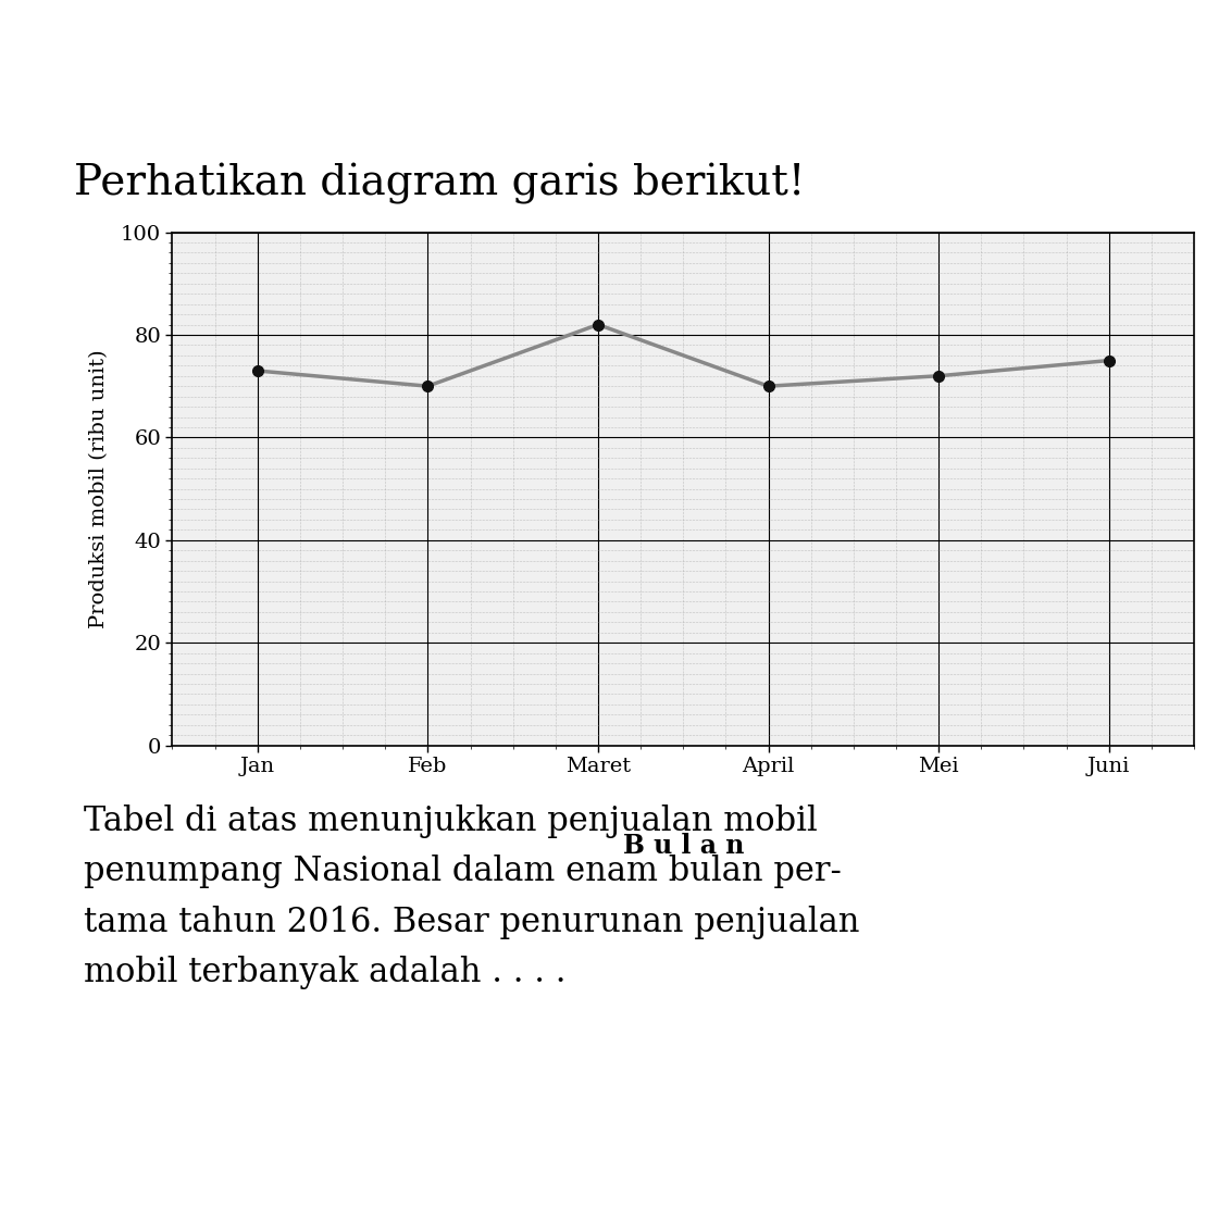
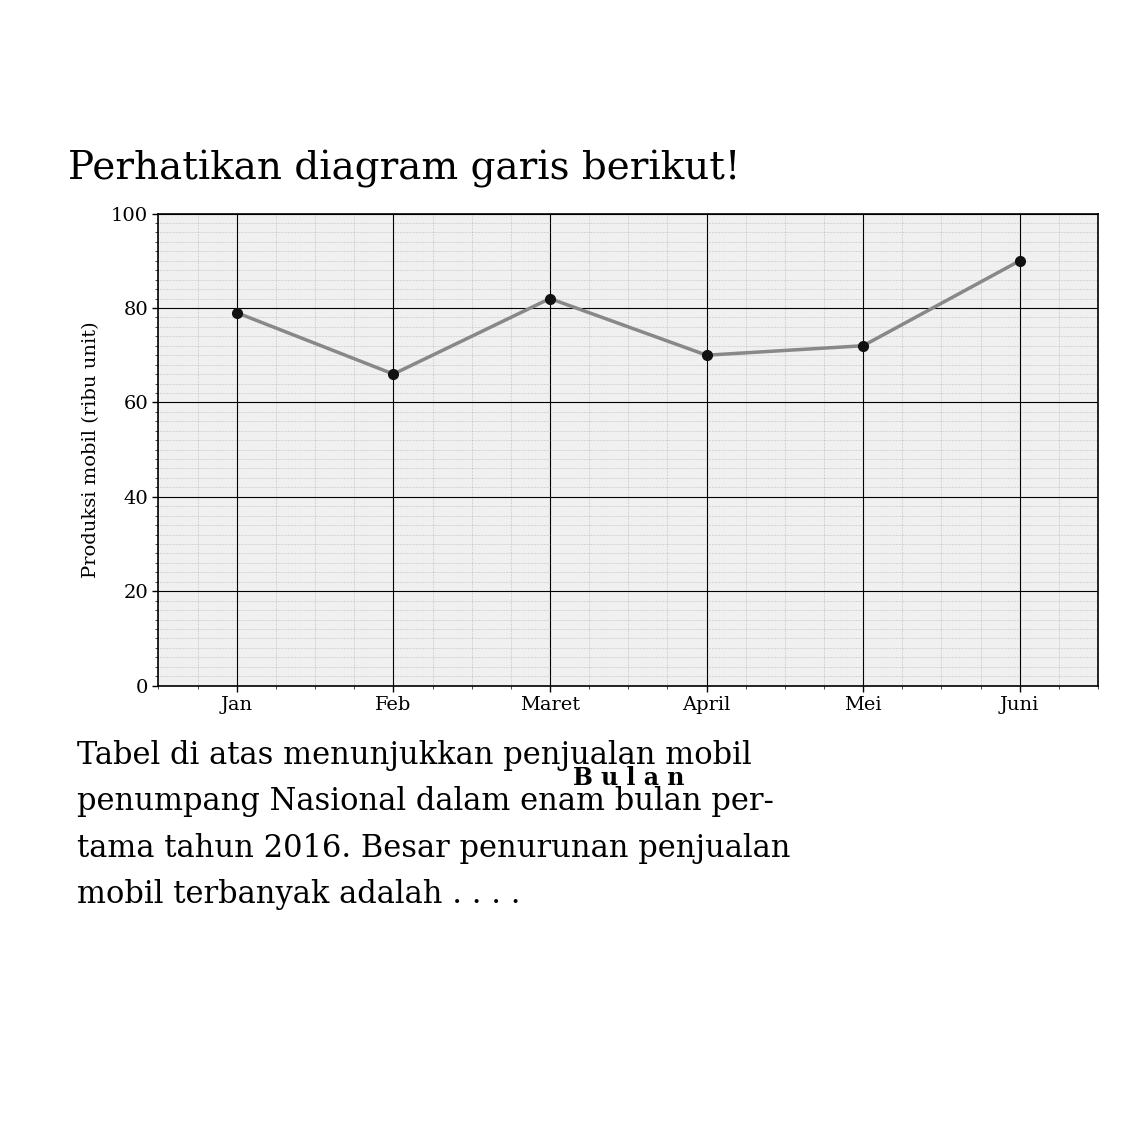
Jan: 73 -> 79
Feb: 70 -> 66
Juni: 75 -> 90
